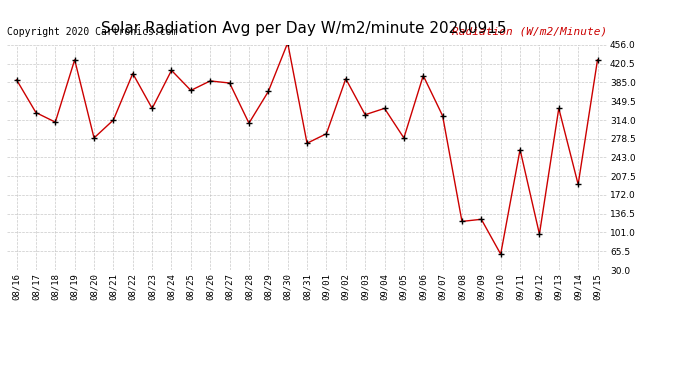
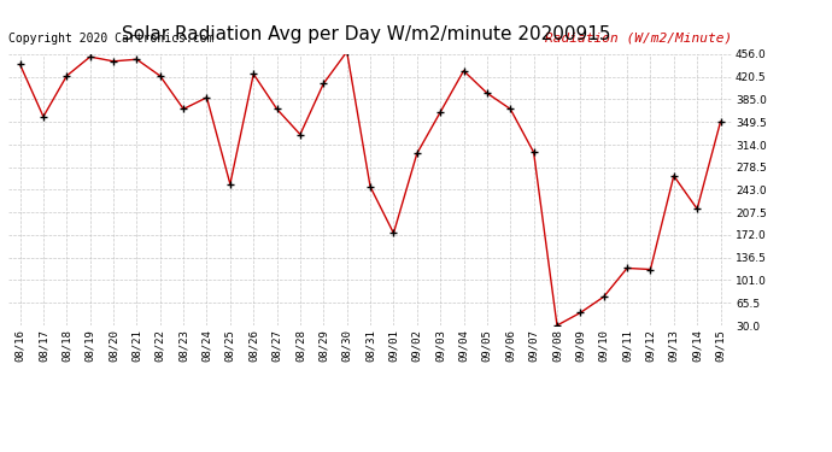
08/16: 390 -> 440
08/17: 328 -> 358
08/18: 310 -> 422
08/19: 428 -> 452
08/20: 280 -> 445
08/21: 314 -> 448
08/22: 402 -> 422
08/23: 336 -> 370
08/24: 408 -> 388
08/25: 370 -> 252
08/26: 388 -> 425
08/27: 384 -> 370
08/28: 308 -> 330
08/29: 368 -> 410
08/31: 270 -> 248
09/01: 288 -> 175
09/02: 392 -> 300
09/03: 324 -> 365
09/04: 336 -> 430
09/05: 280 -> 395
09/06: 398 -> 370
09/07: 322 -> 302
09/08: 122 -> 30
09/09: 126 -> 50
09/10: 60 -> 75
09/11: 258 -> 120
09/12: 98 -> 118
09/13: 336 -> 265
09/14: 192 -> 213
09/15: 428 -> 350
